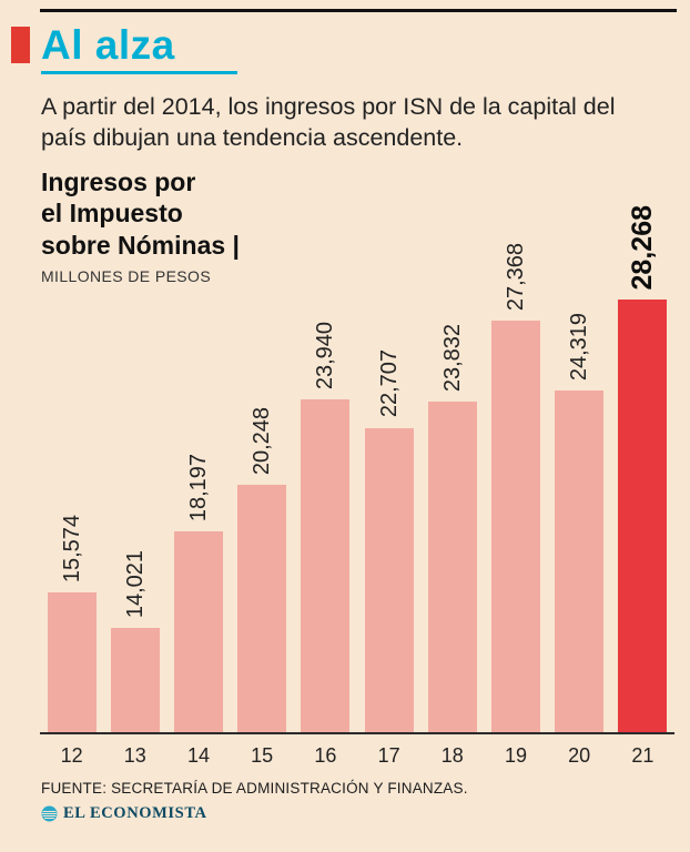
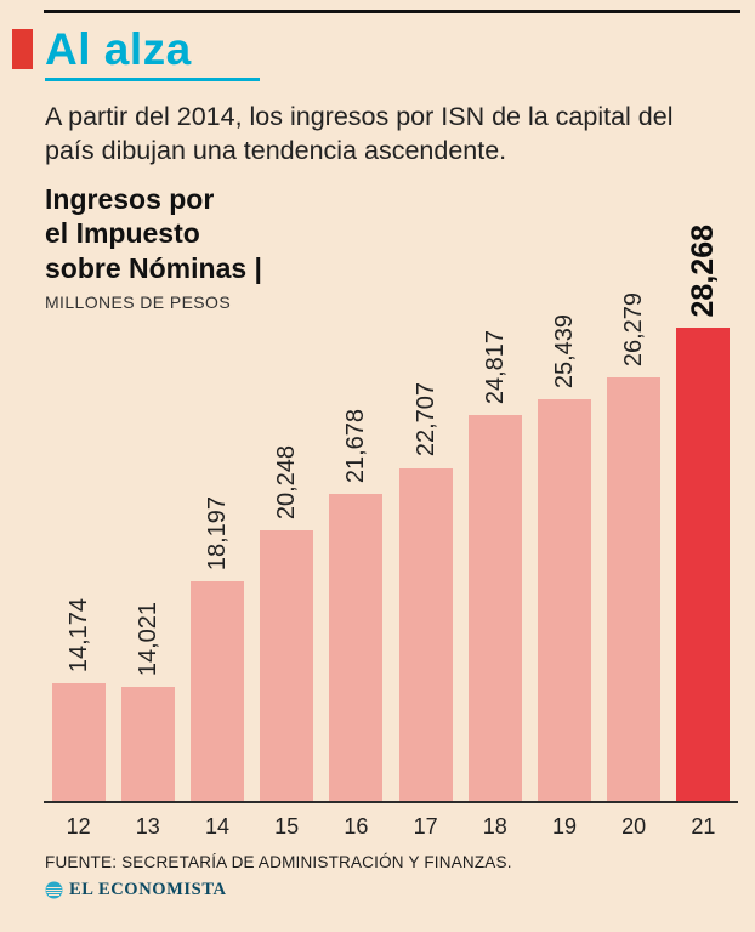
12: 15,574 -> 14,174
16: 23,940 -> 21,678
18: 23,832 -> 24,817
19: 27,368 -> 25,439
20: 24,319 -> 26,279
